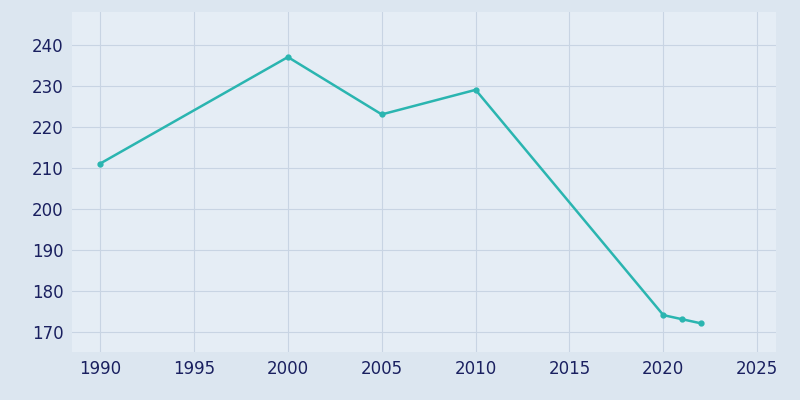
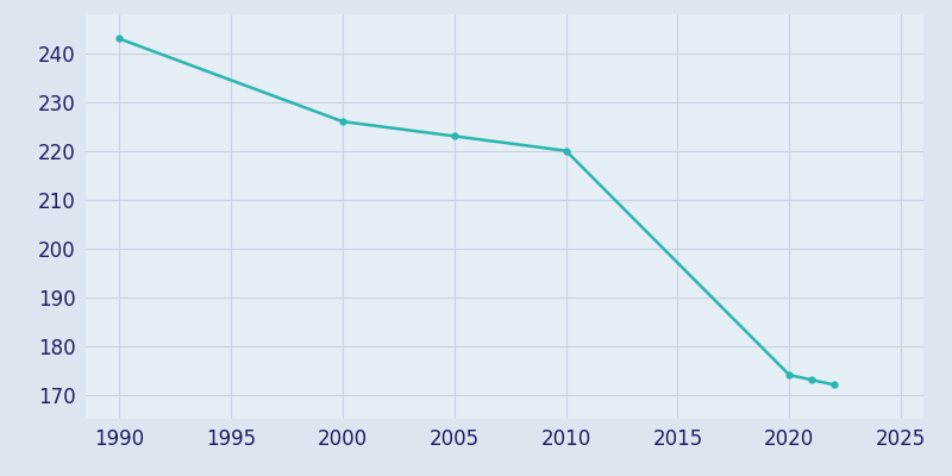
1990: 211 -> 243
2000: 237 -> 226
2010: 229 -> 220
